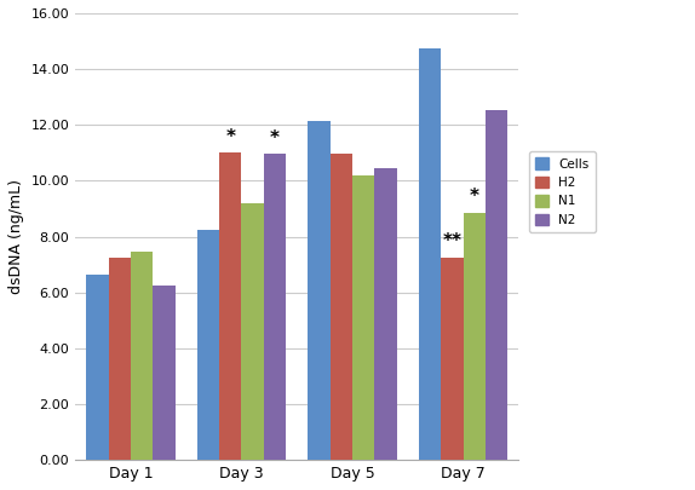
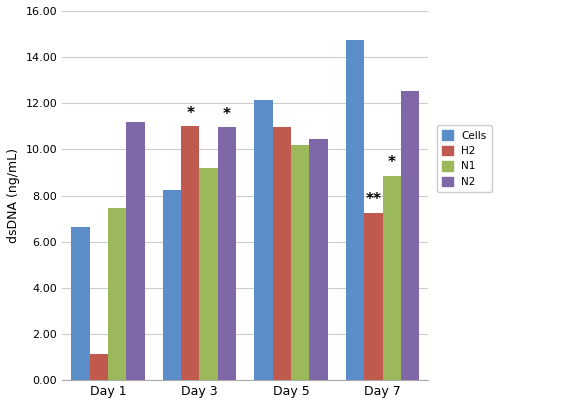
H2/Day 1: 7.25 -> 1.15
N2/Day 1: 6.25 -> 11.20
